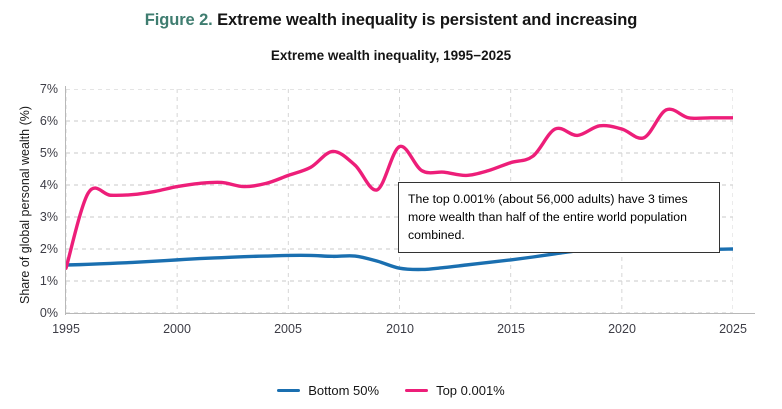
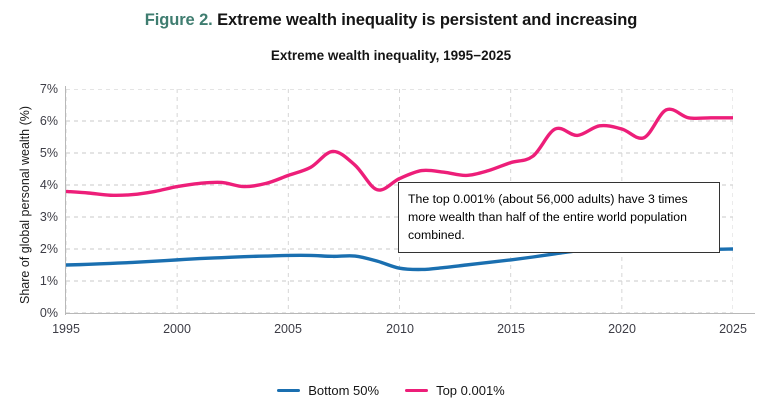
Top 0.001%/1995: 1.4% -> 3.8%
Top 0.001%/2010: 5.2% -> 4.2%
